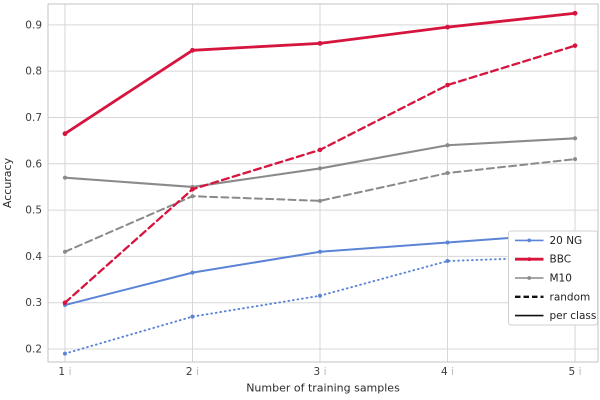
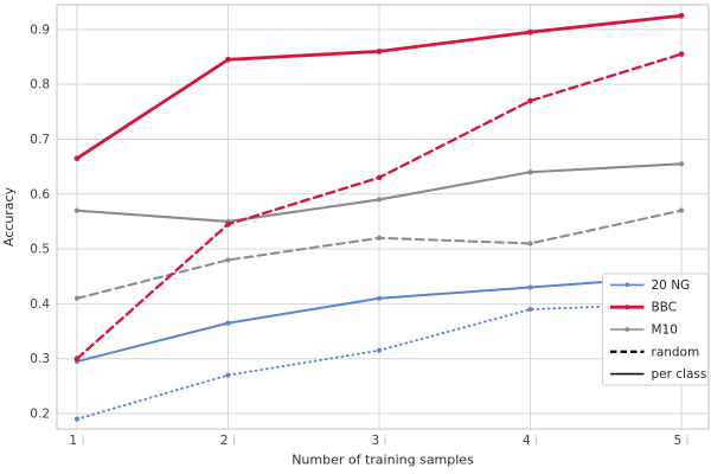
M10 random/2: 0.53 -> 0.48
M10 random/4: 0.58 -> 0.51
M10 random/5: 0.61 -> 0.57
